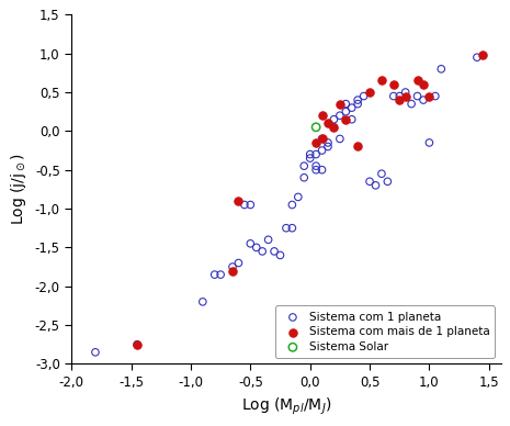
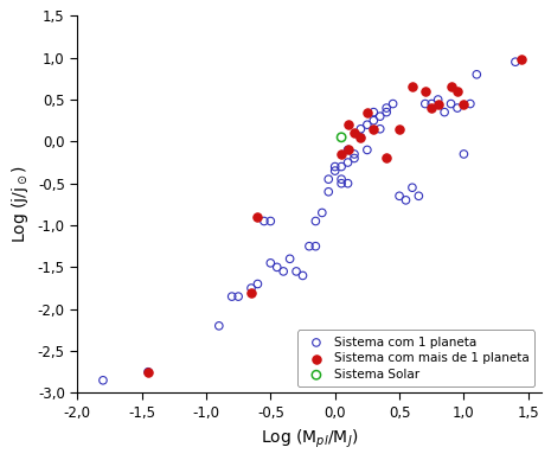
Sistema com mais de 1 planeta/0,5: 0,50 -> 0,15
